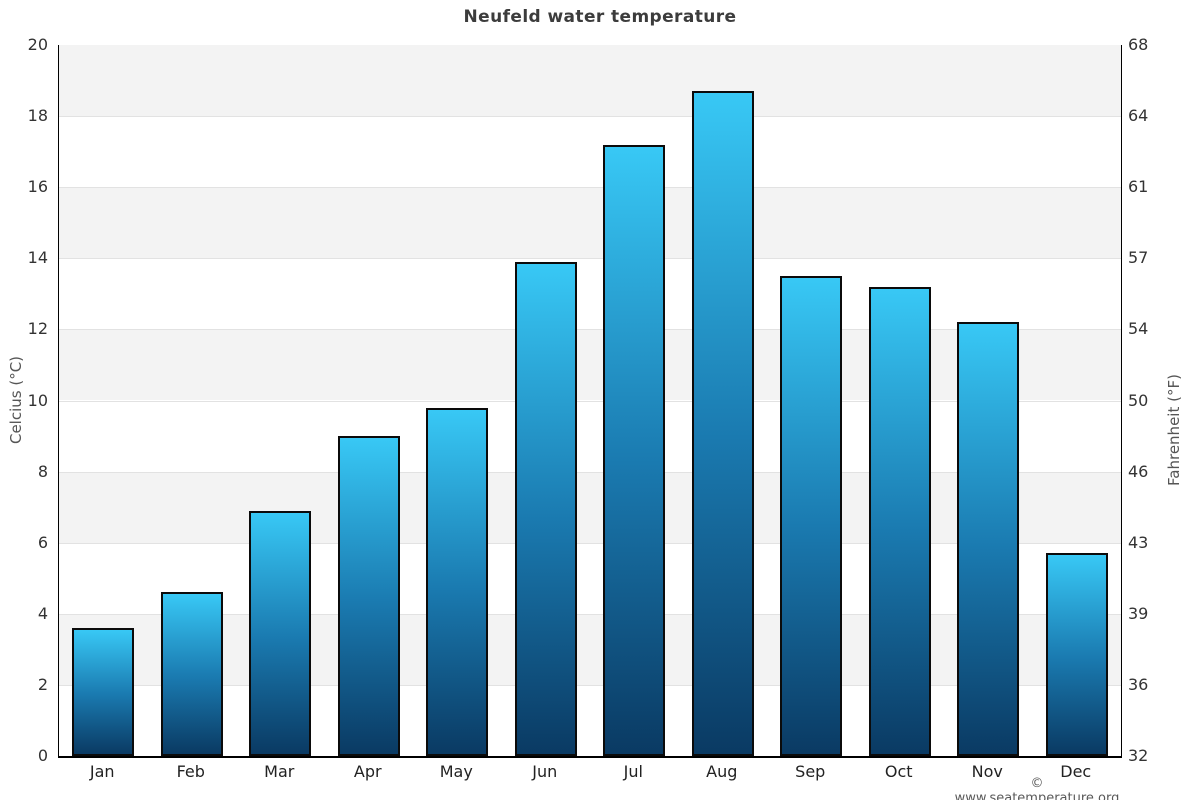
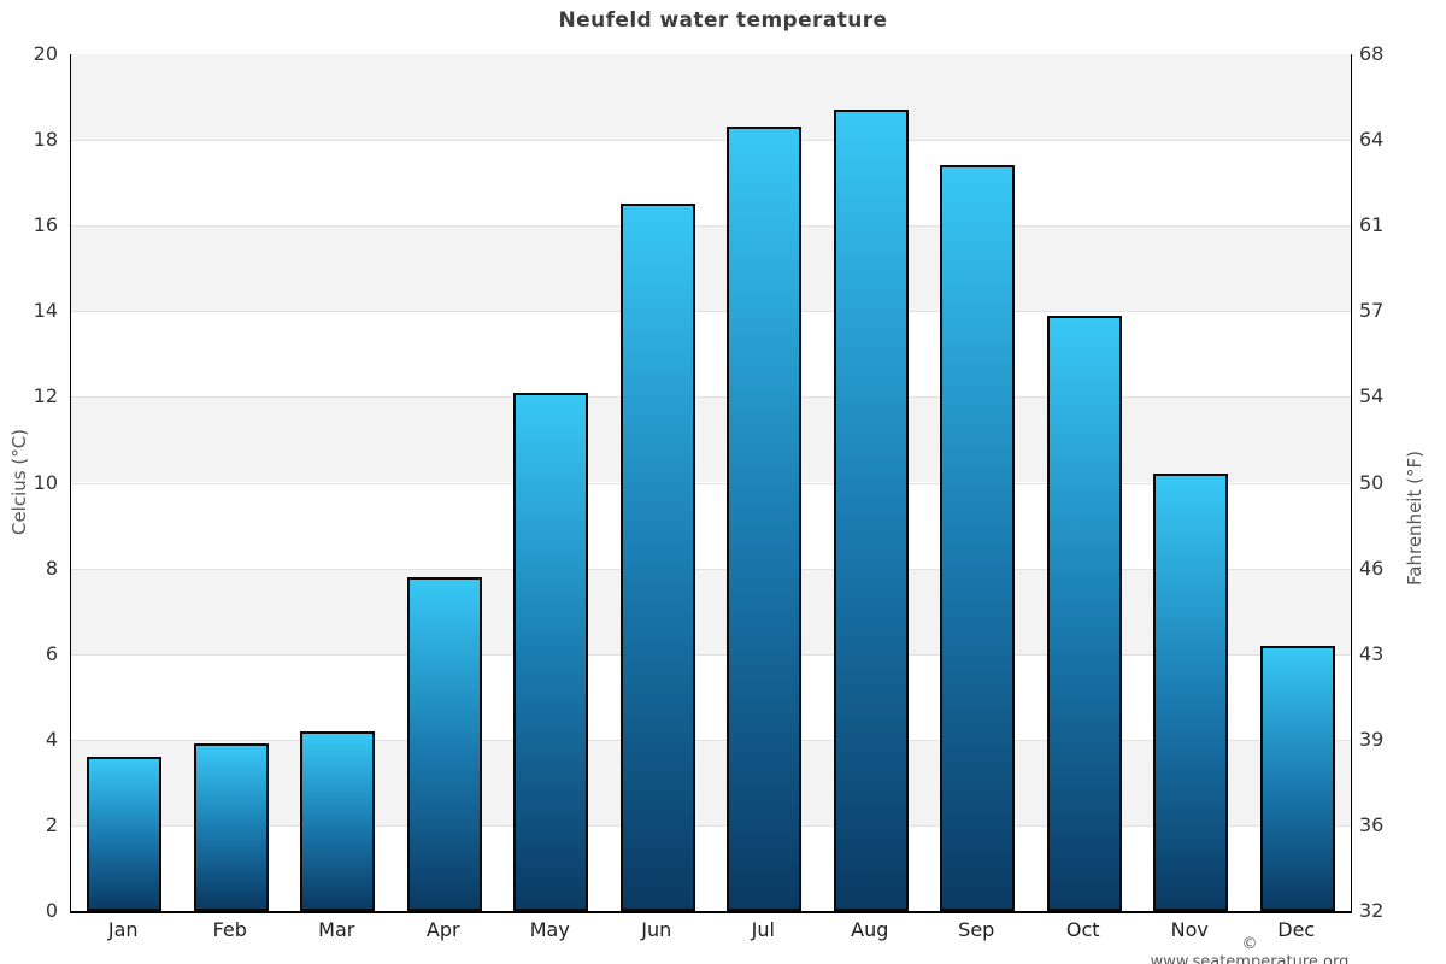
Feb: 4.6 -> 3.9
Mar: 6.9 -> 4.2
Apr: 9.0 -> 7.8
May: 9.8 -> 12.1
Jun: 13.9 -> 16.5
Jul: 17.2 -> 18.3
Sep: 13.5 -> 17.4
Oct: 13.2 -> 13.9
Nov: 12.2 -> 10.2
Dec: 5.7 -> 6.2
